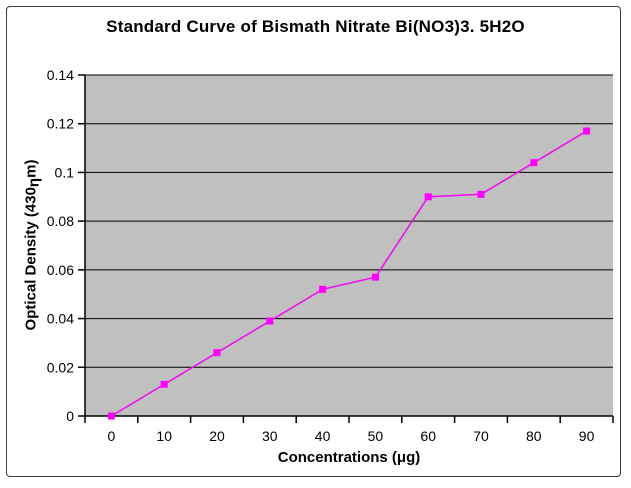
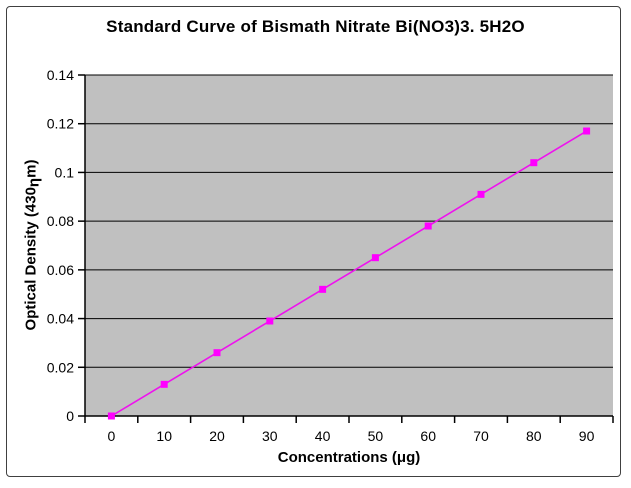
50: 0.057 -> 0.065
60: 0.090 -> 0.078
